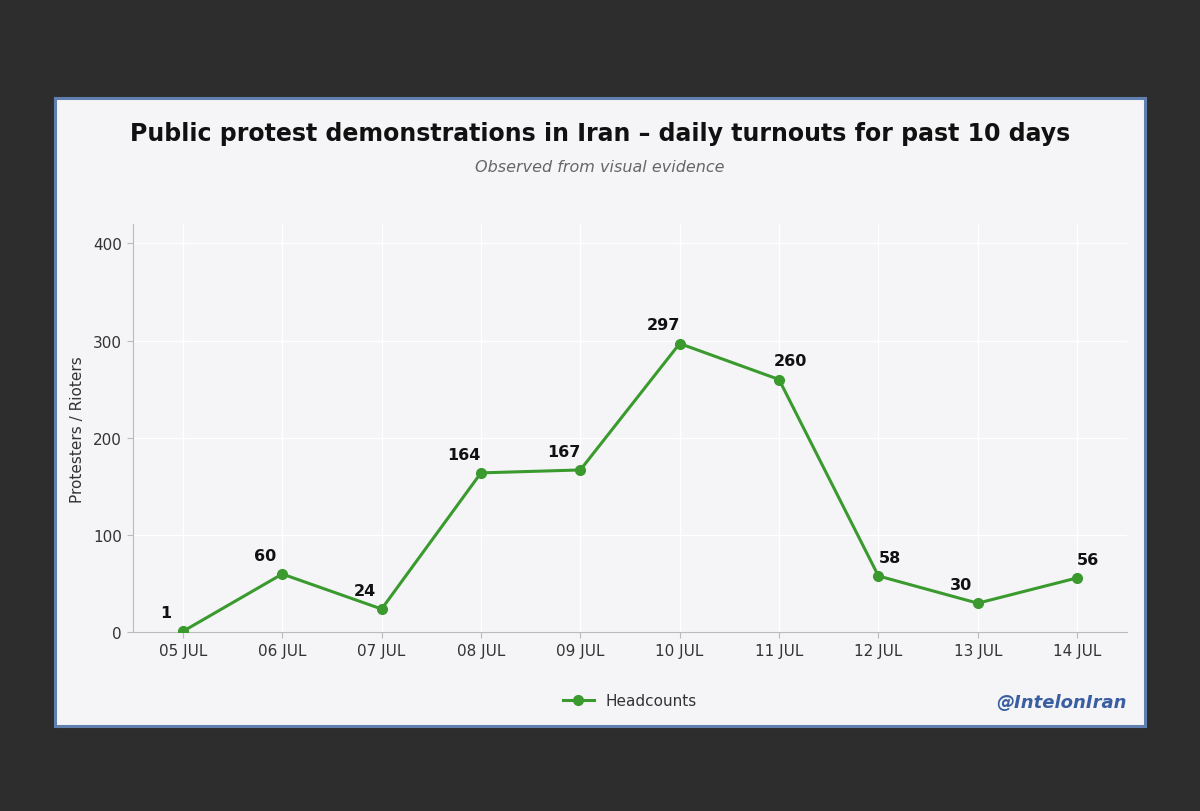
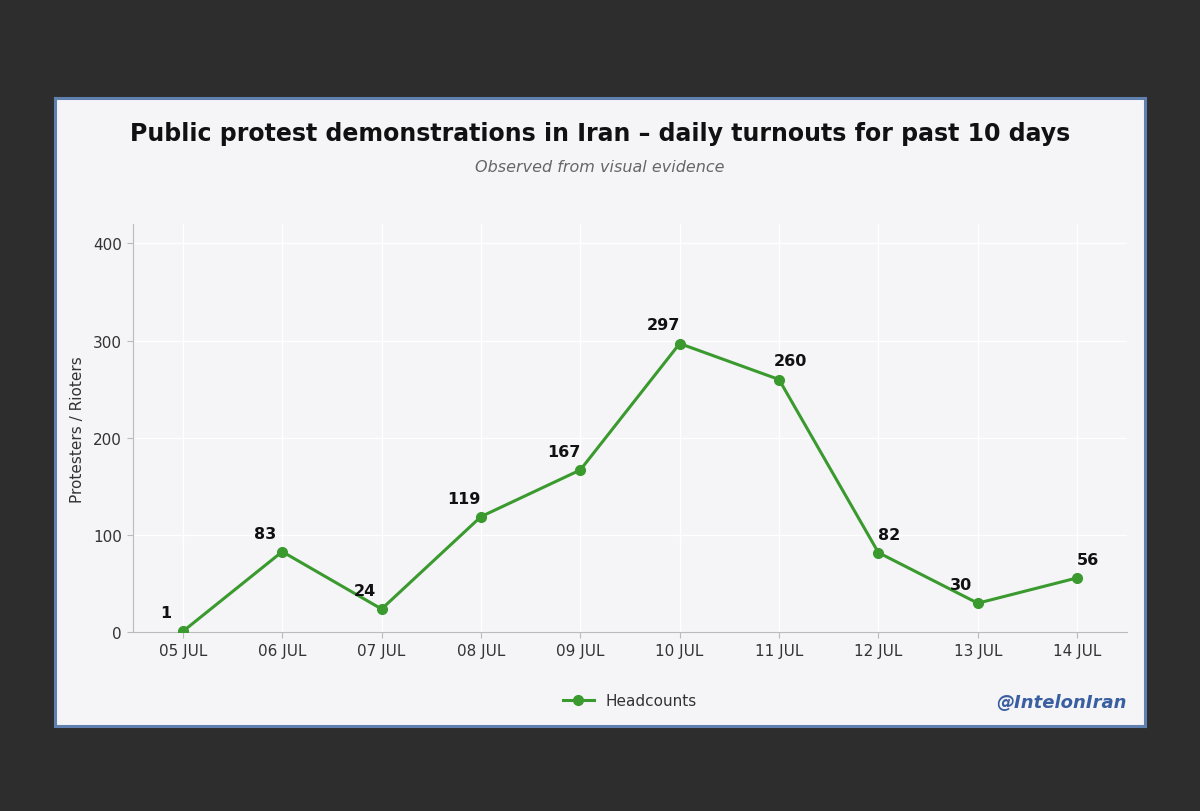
06 JUL: 60 -> 83
08 JUL: 164 -> 119
12 JUL: 58 -> 82
